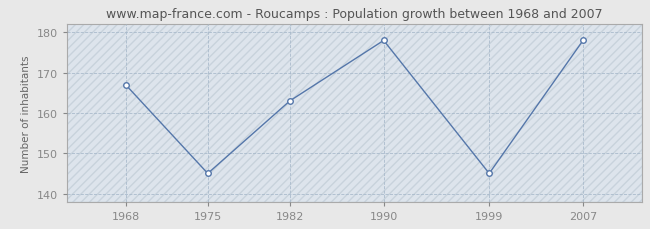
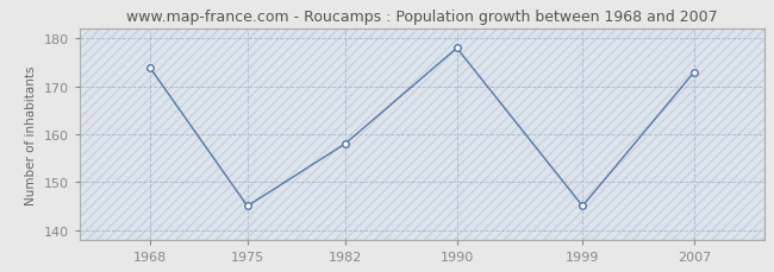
1968: 167 -> 174
1982: 163 -> 158
2007: 178 -> 173
